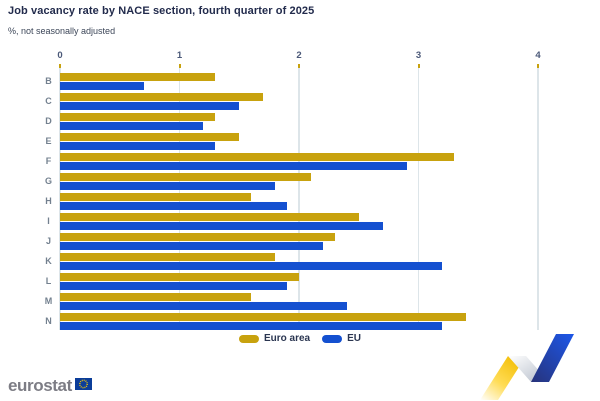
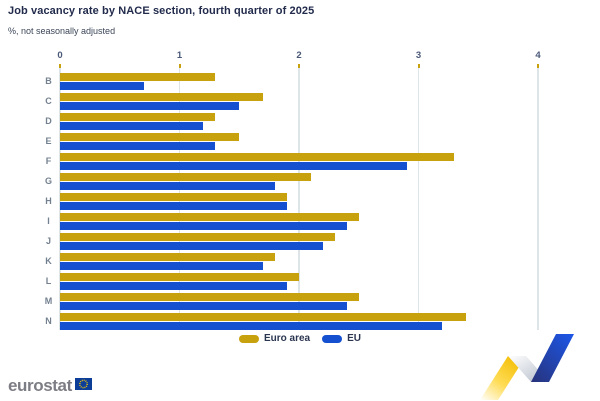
Euro area/H: 1.6 -> 1.9
EU/I: 2.7 -> 2.4
EU/K: 3.2 -> 1.7
Euro area/M: 1.6 -> 2.5
